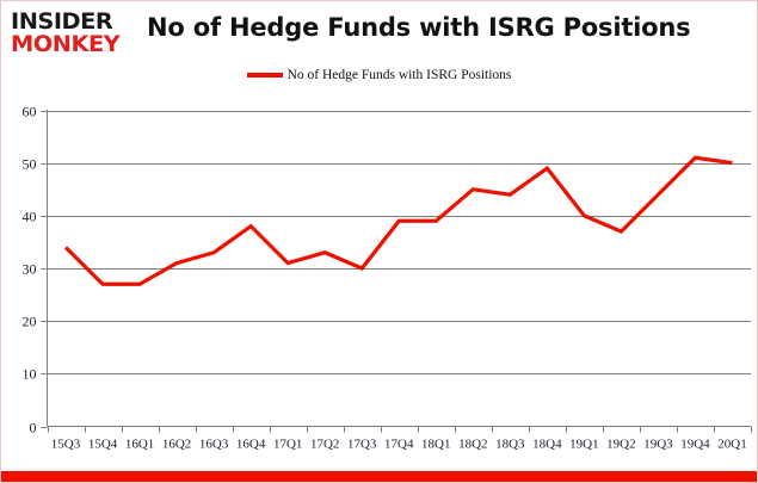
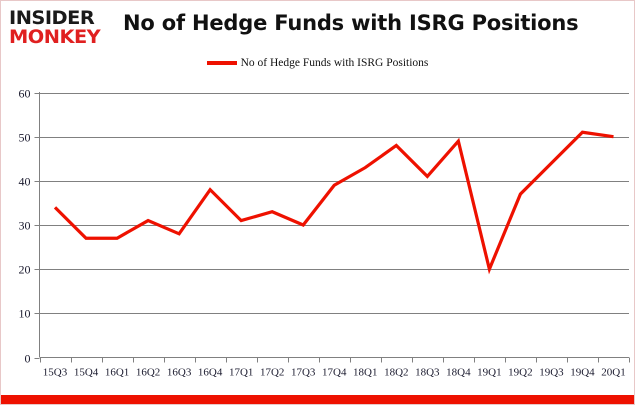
16Q3: 33 -> 28
18Q1: 39 -> 43
18Q2: 45 -> 48
18Q3: 44 -> 41
19Q1: 40 -> 20
